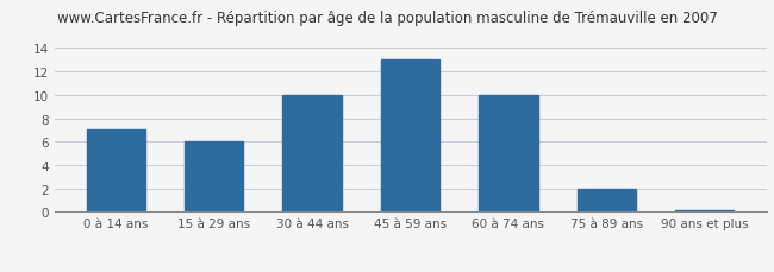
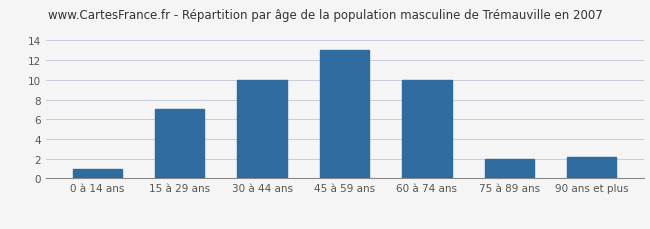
0 à 14 ans: 7.0 -> 1.0
15 à 29 ans: 6.0 -> 7.0
90 ans et plus: 0.1 -> 2.2
